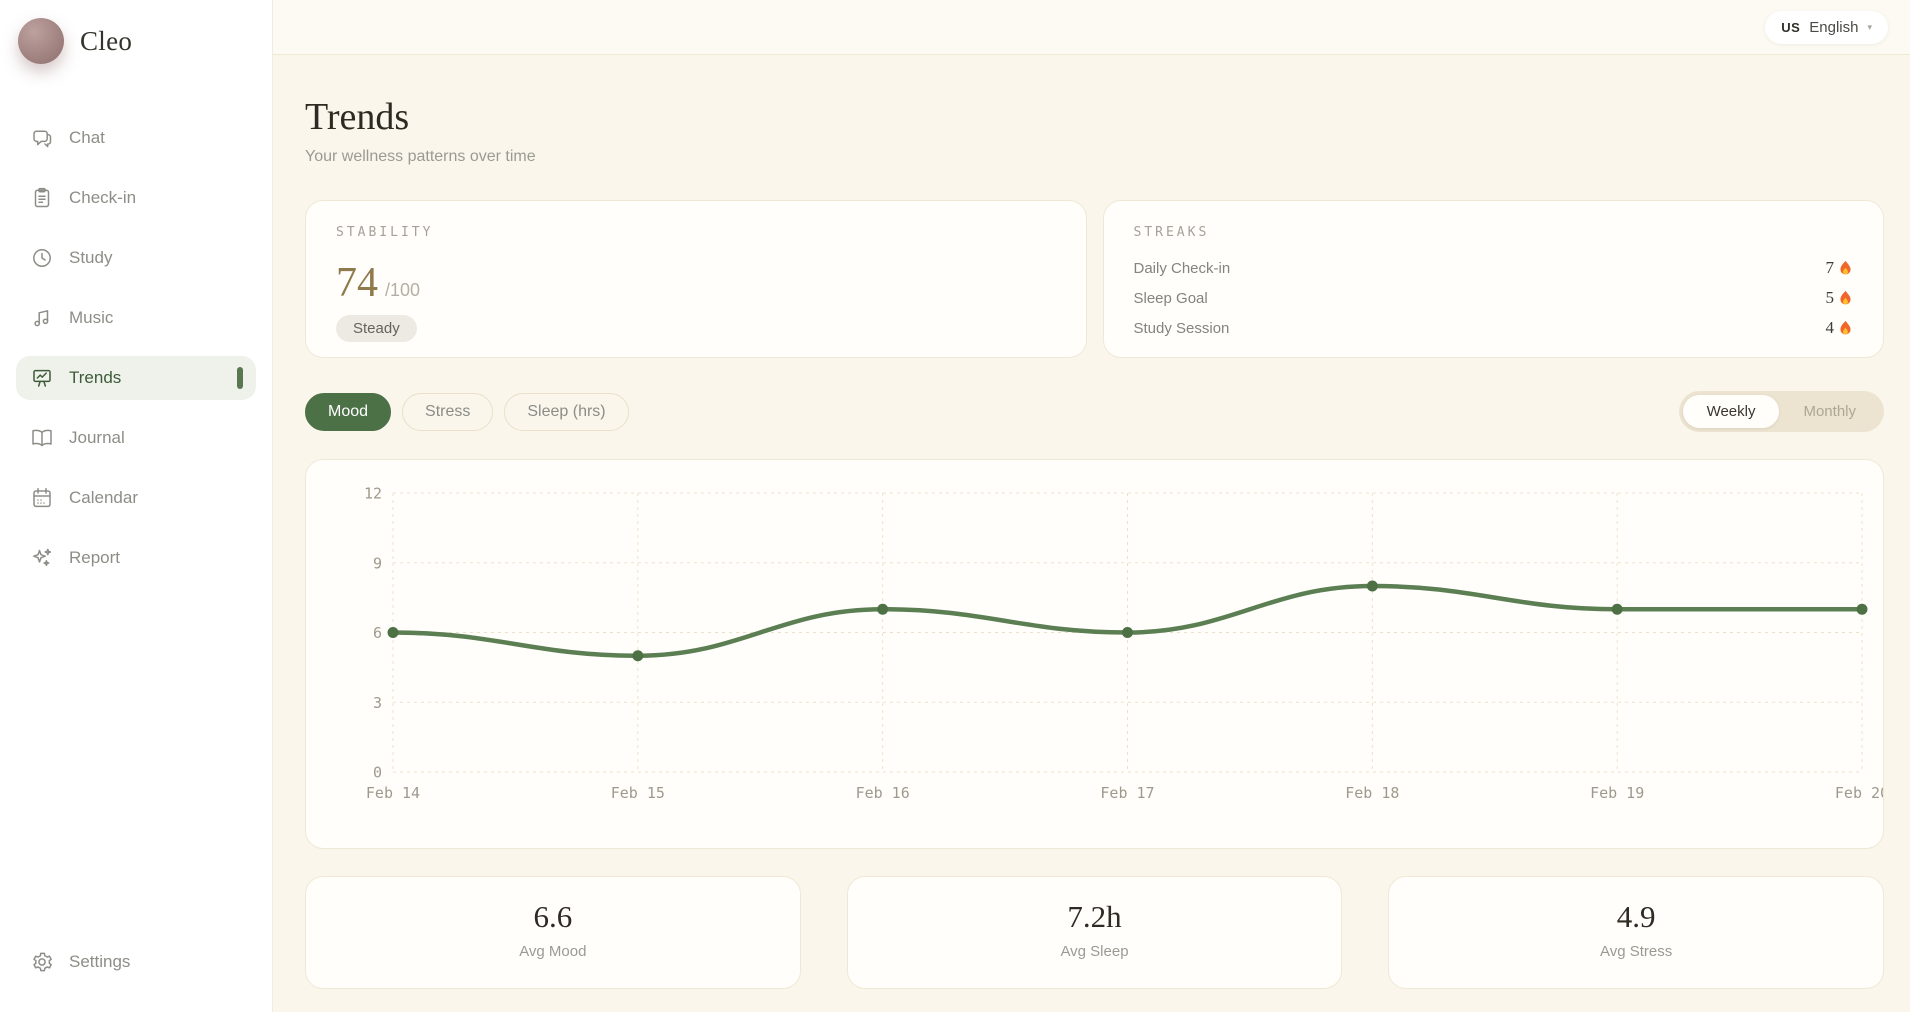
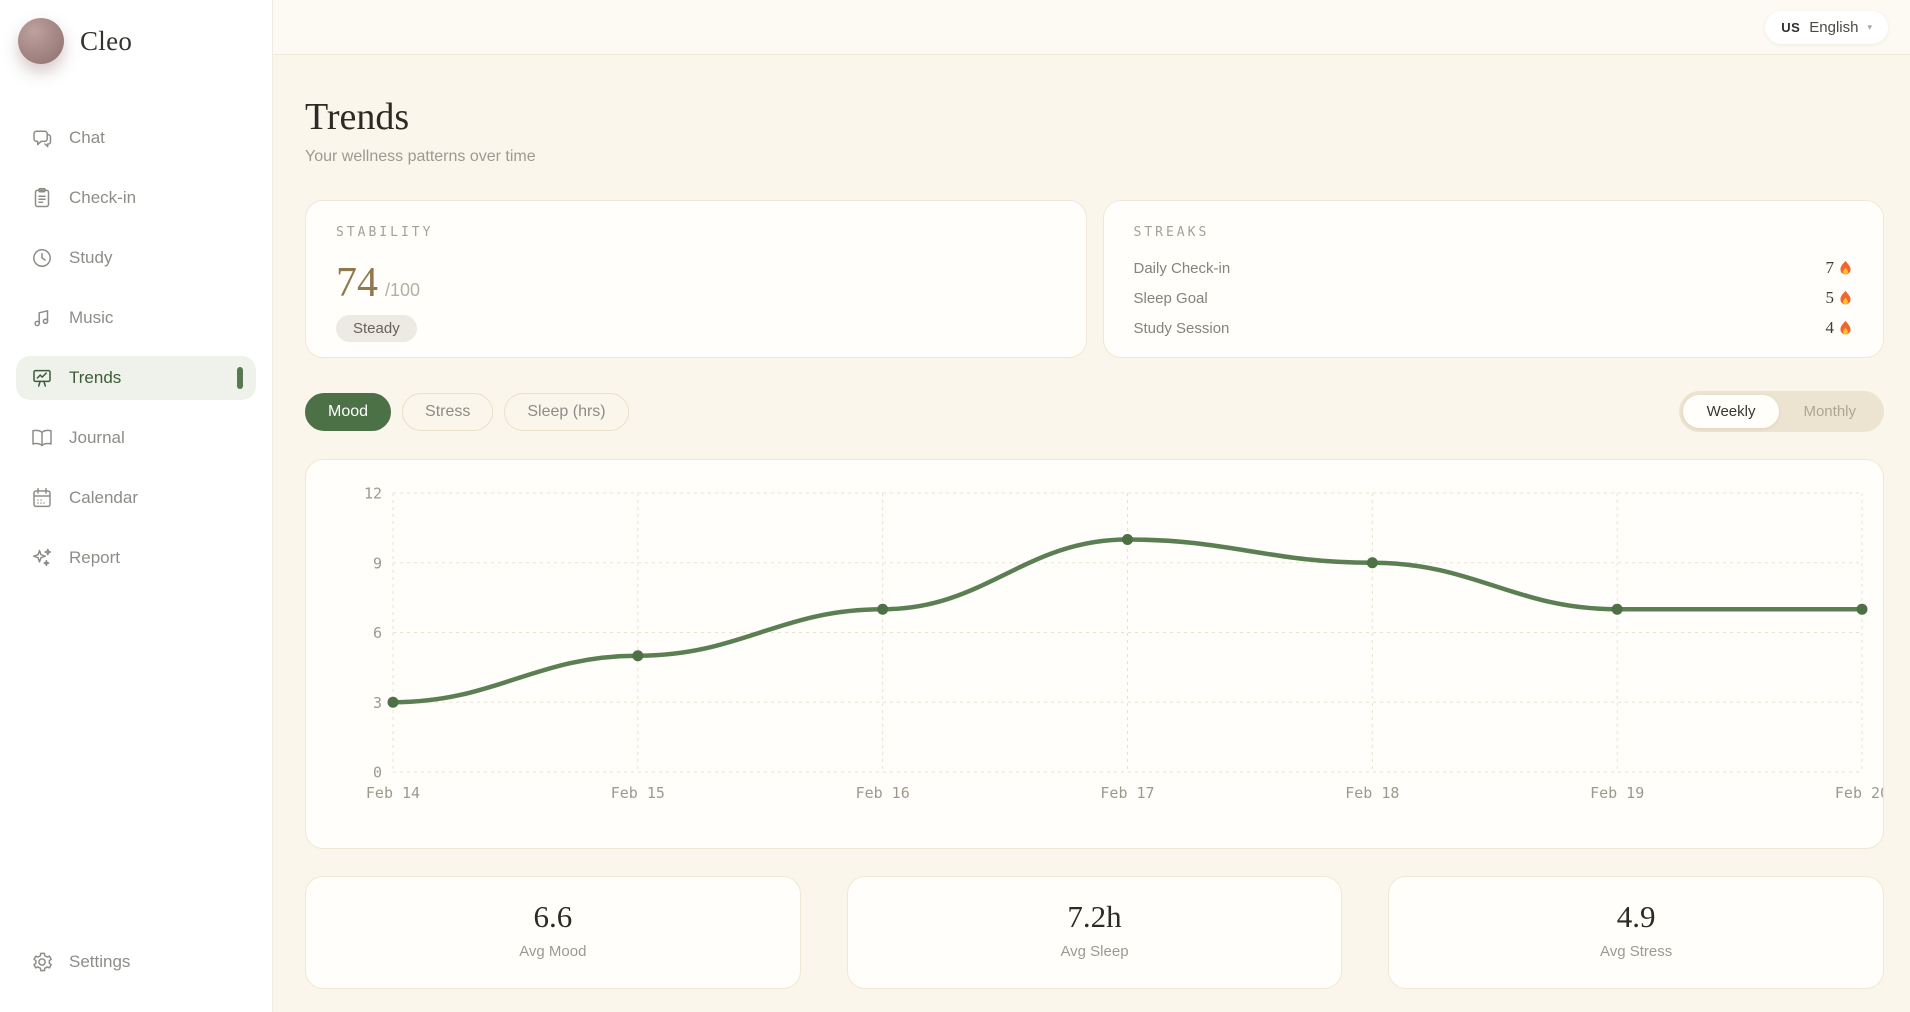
Feb 14: 6 -> 3
Feb 17: 6 -> 10
Feb 18: 8 -> 9
